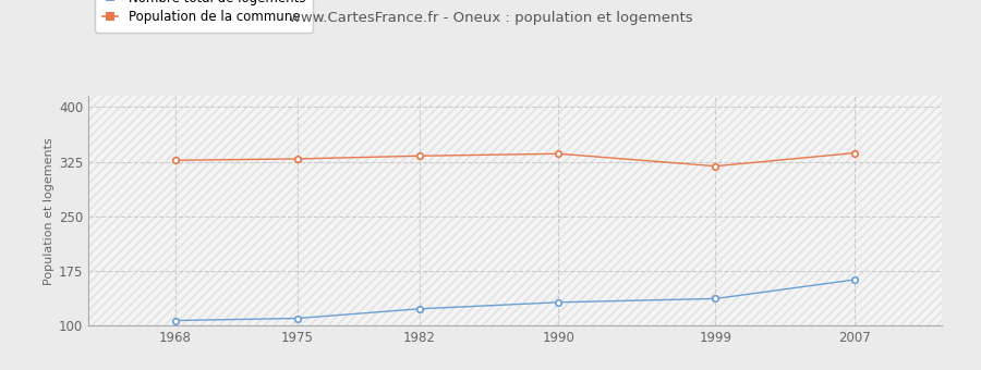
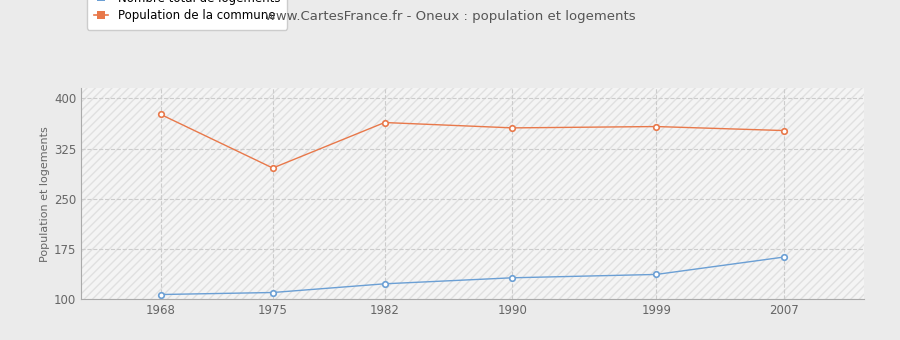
Population de la commune/1968: 327 -> 376
Population de la commune/1975: 329 -> 296
Population de la commune/1982: 333 -> 364
Population de la commune/1990: 336 -> 356
Population de la commune/1999: 319 -> 358
Population de la commune/2007: 337 -> 352
